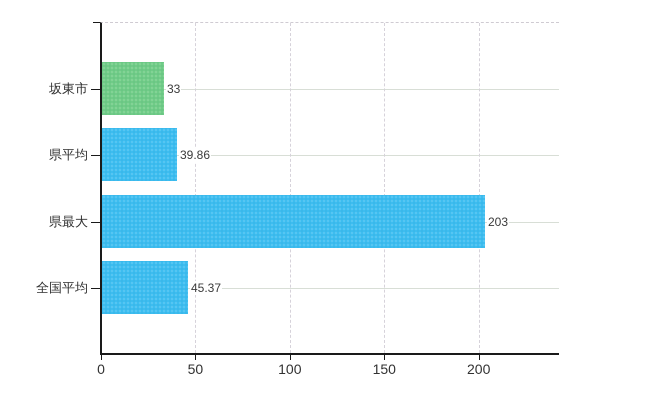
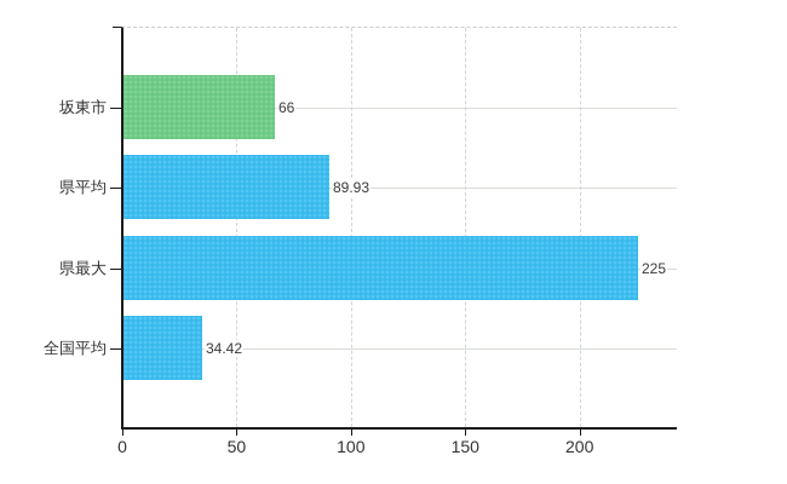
坂東市: 33 -> 66
県平均: 39.86 -> 89.93
県最大: 203 -> 225
全国平均: 45.37 -> 34.42
